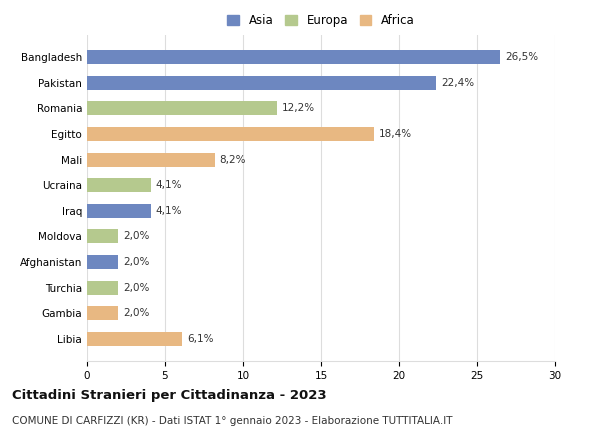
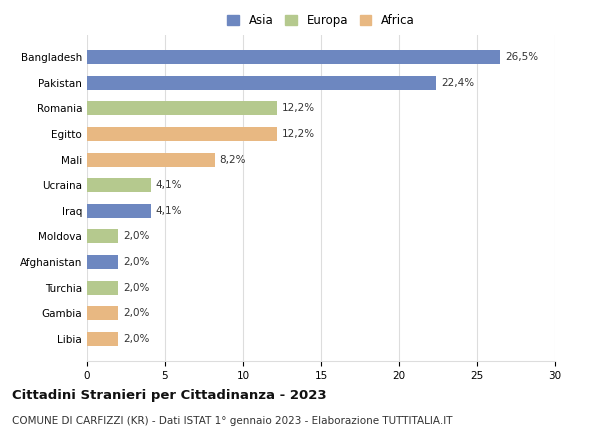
Egitto: 18,4% -> 12,2%
Libia: 6,1% -> 2,0%
